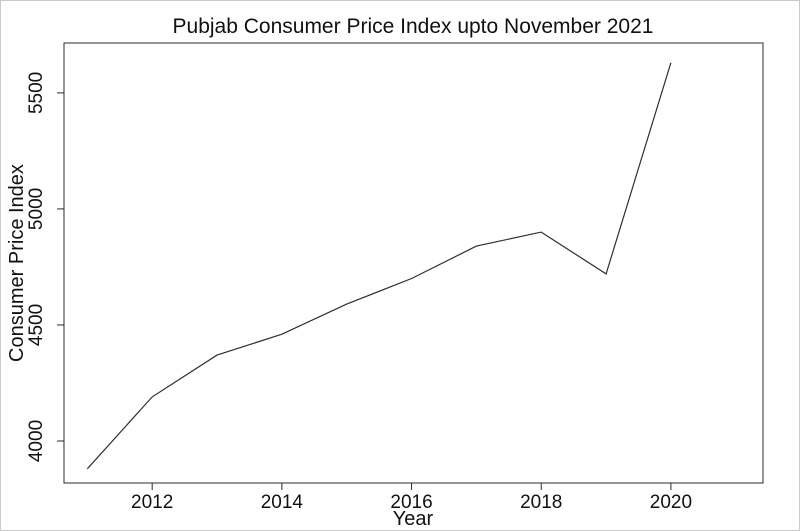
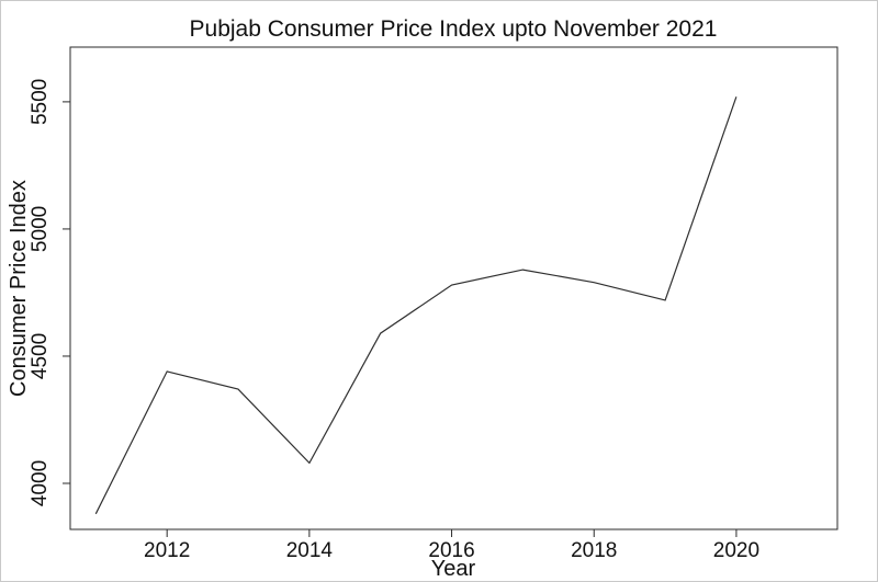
2012: 4190 -> 4440
2014: 4460 -> 4080
2016: 4700 -> 4780
2018: 4900 -> 4790
2020: 5630 -> 5520
